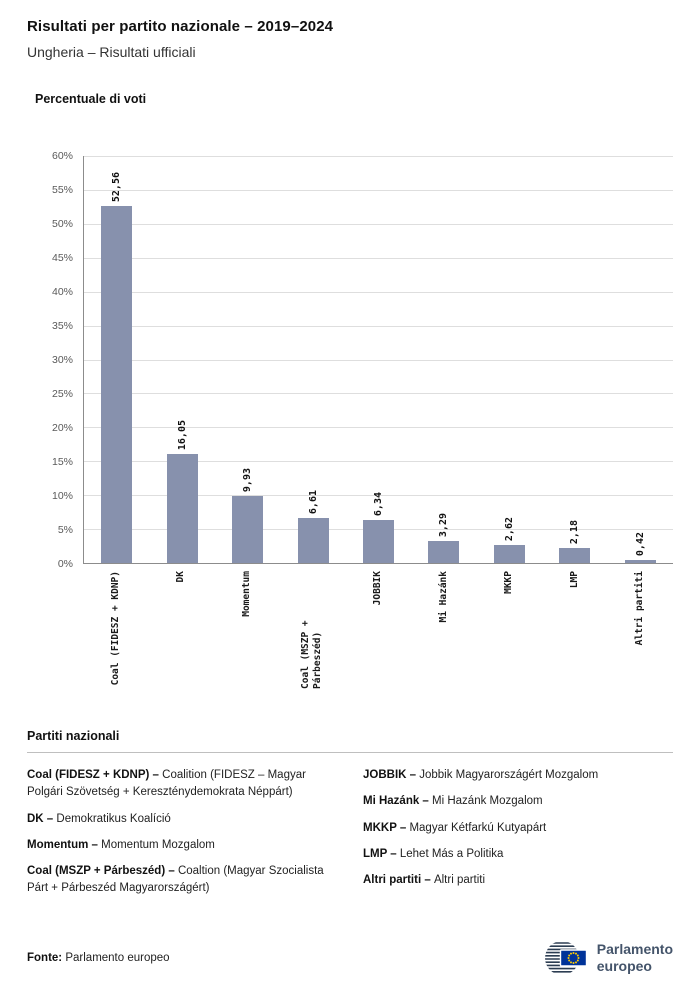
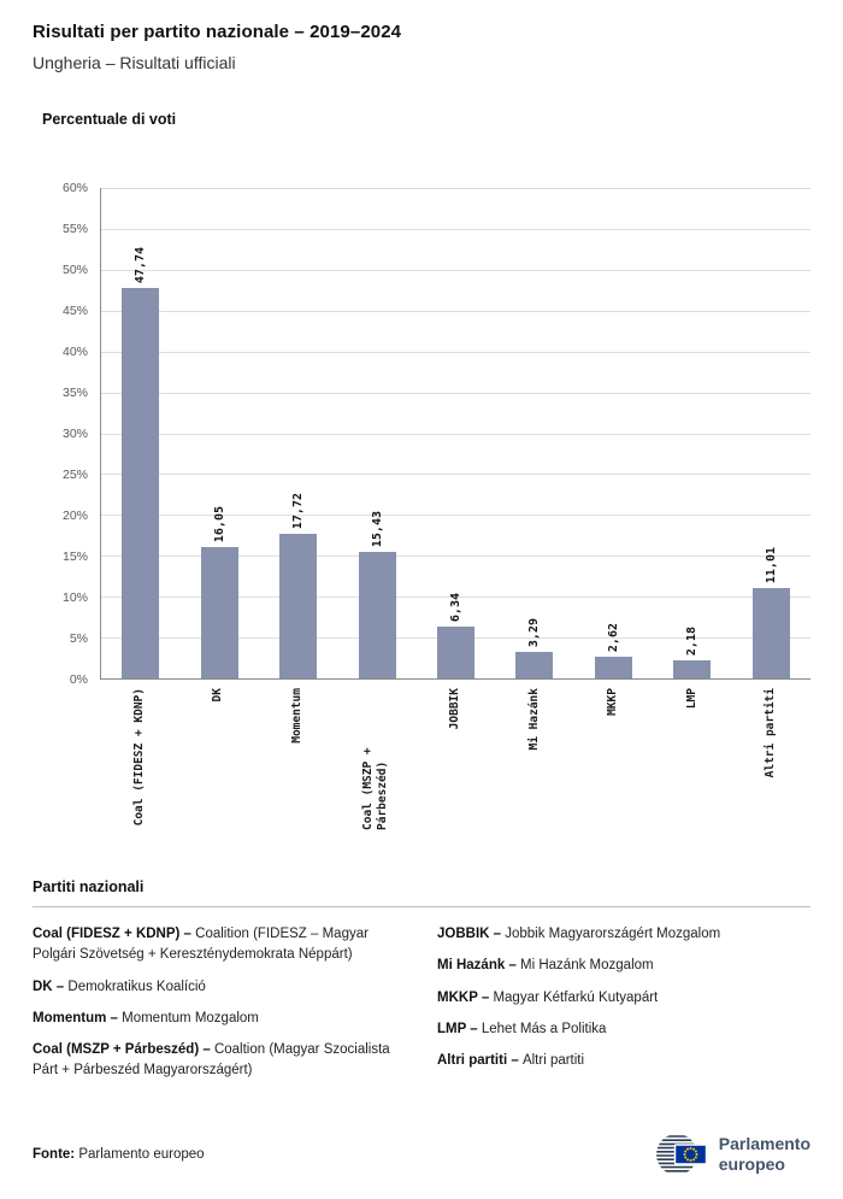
Coal (FIDESZ + KDNP): 52,56 -> 47,74
Momentum: 9,93 -> 17,72
Coal (MSZP + Párbeszéd): 6,61 -> 15,43
Altri partiti: 0,42 -> 11,01
